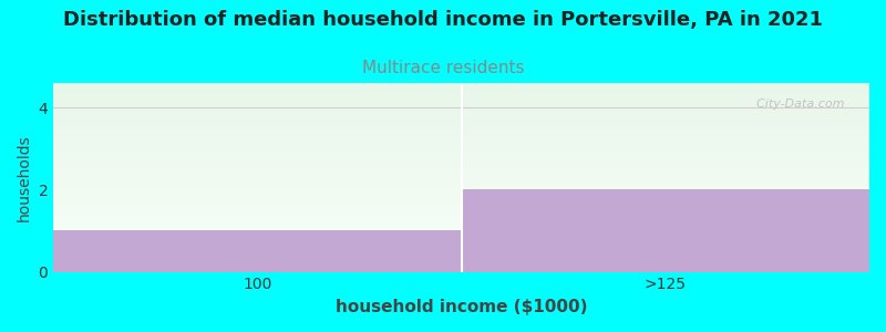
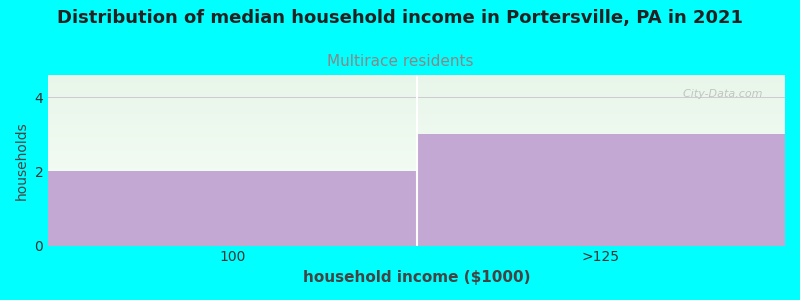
100: 1 -> 2
>125: 2 -> 3
